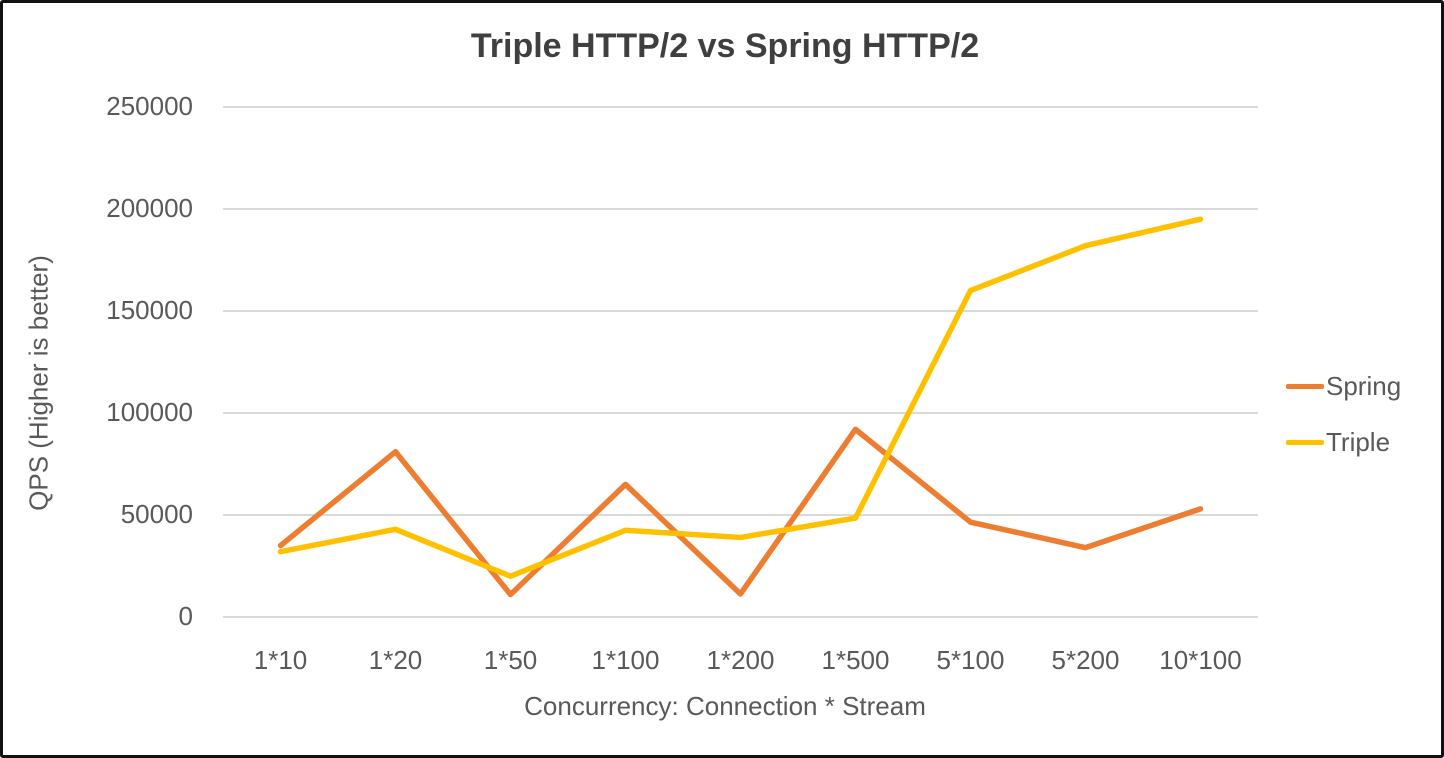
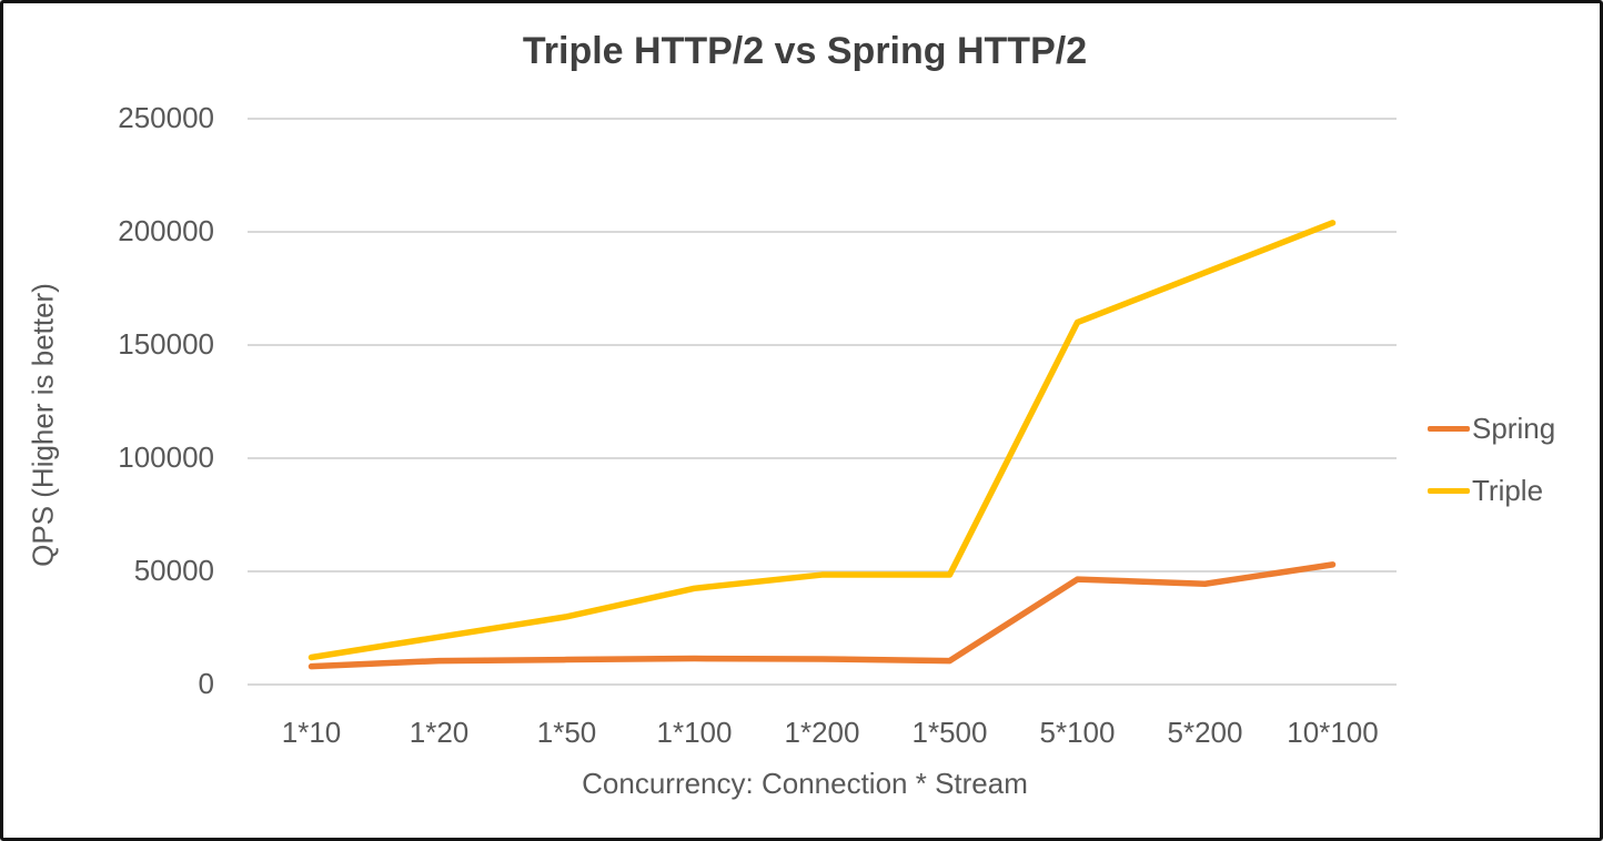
Spring/1*10: 35000 -> 8000
Triple/1*10: 32000 -> 12000
Spring/1*20: 81000 -> 10000
Triple/1*20: 43000 -> 21000
Triple/1*50: 20000 -> 30000
Spring/1*100: 65000 -> 12000
Triple/1*200: 39000 -> 48000
Spring/1*500: 92000 -> 10000
Spring/5*200: 34000 -> 44000
Triple/10*100: 195000 -> 204000
